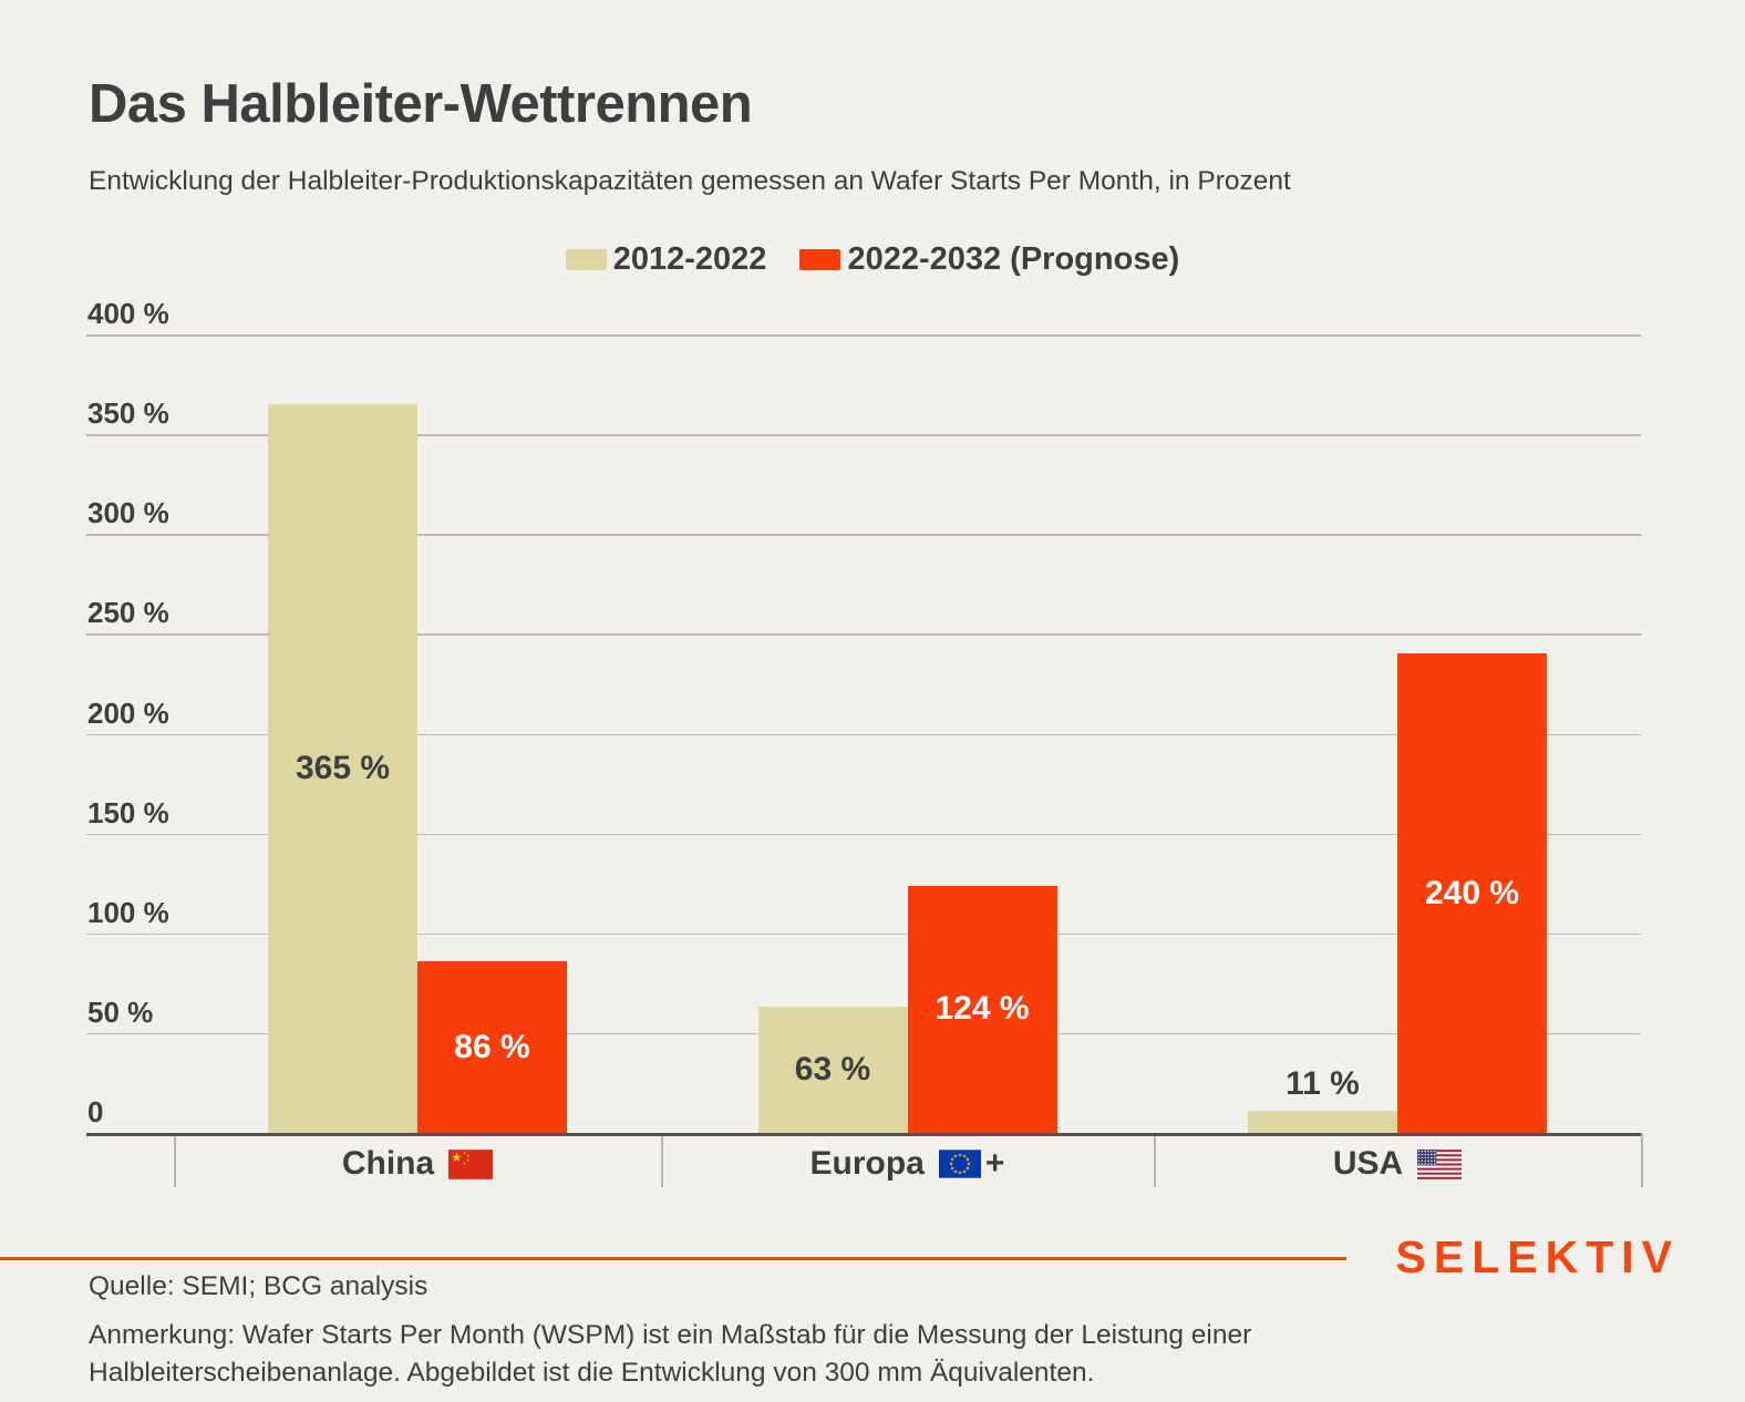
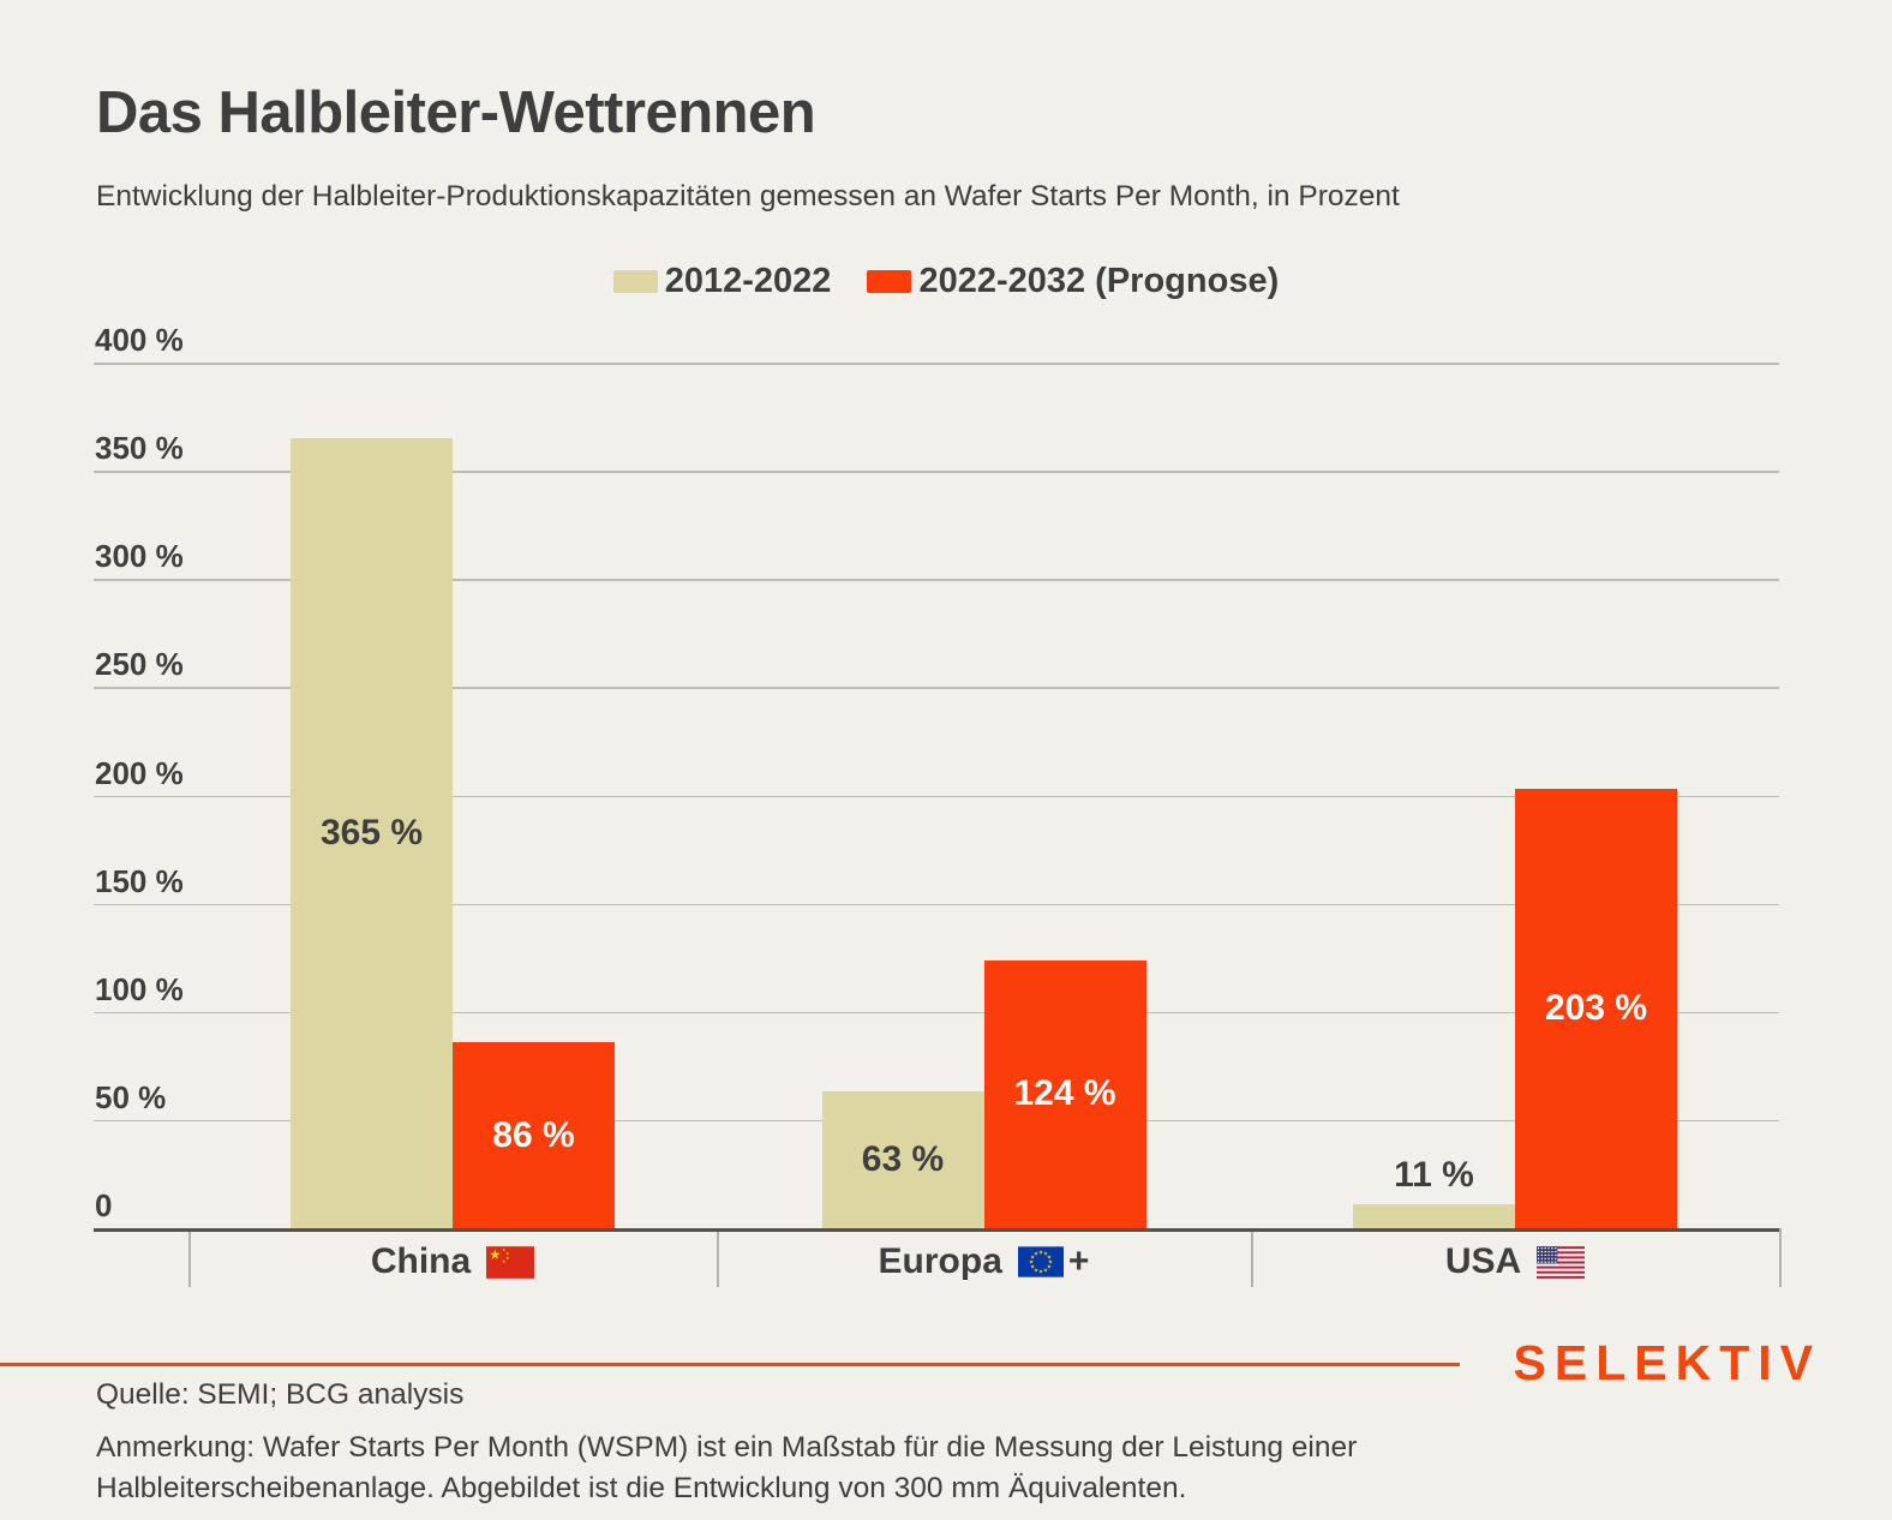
2022-2032 (Prognose)/USA: 240 -> 203
